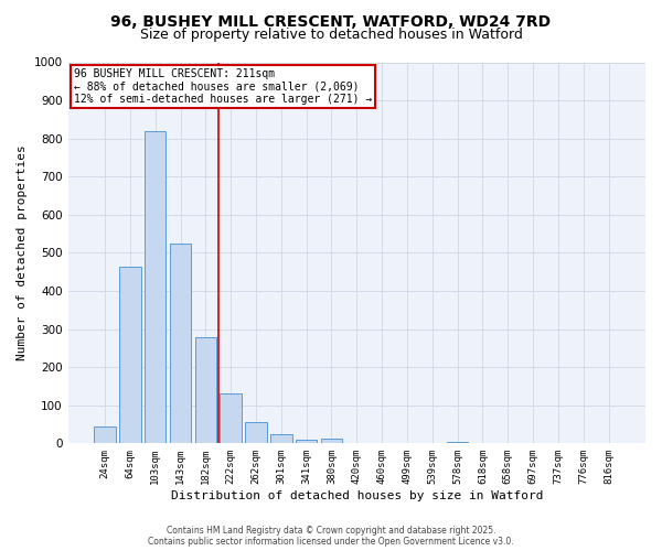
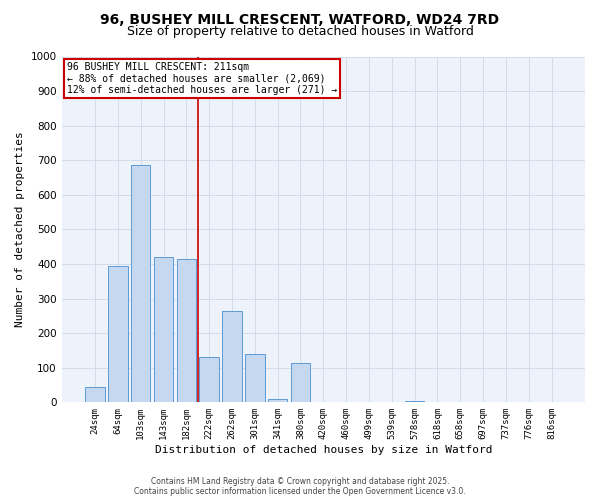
64sqm: 465 -> 395
103sqm: 820 -> 685
143sqm: 525 -> 420
182sqm: 280 -> 415
262sqm: 57 -> 265
301sqm: 25 -> 140
380sqm: 13 -> 115
